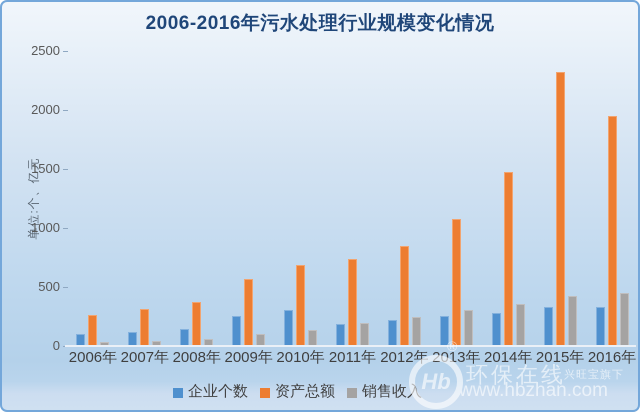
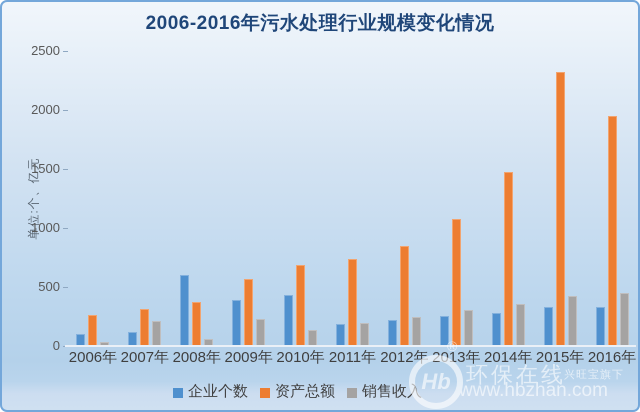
销售收入/2007年: 40 -> 200
企业个数/2008年: 130 -> 590
企业个数/2009年: 240 -> 380
销售收入/2009年: 90 -> 220
企业个数/2010年: 300 -> 420
